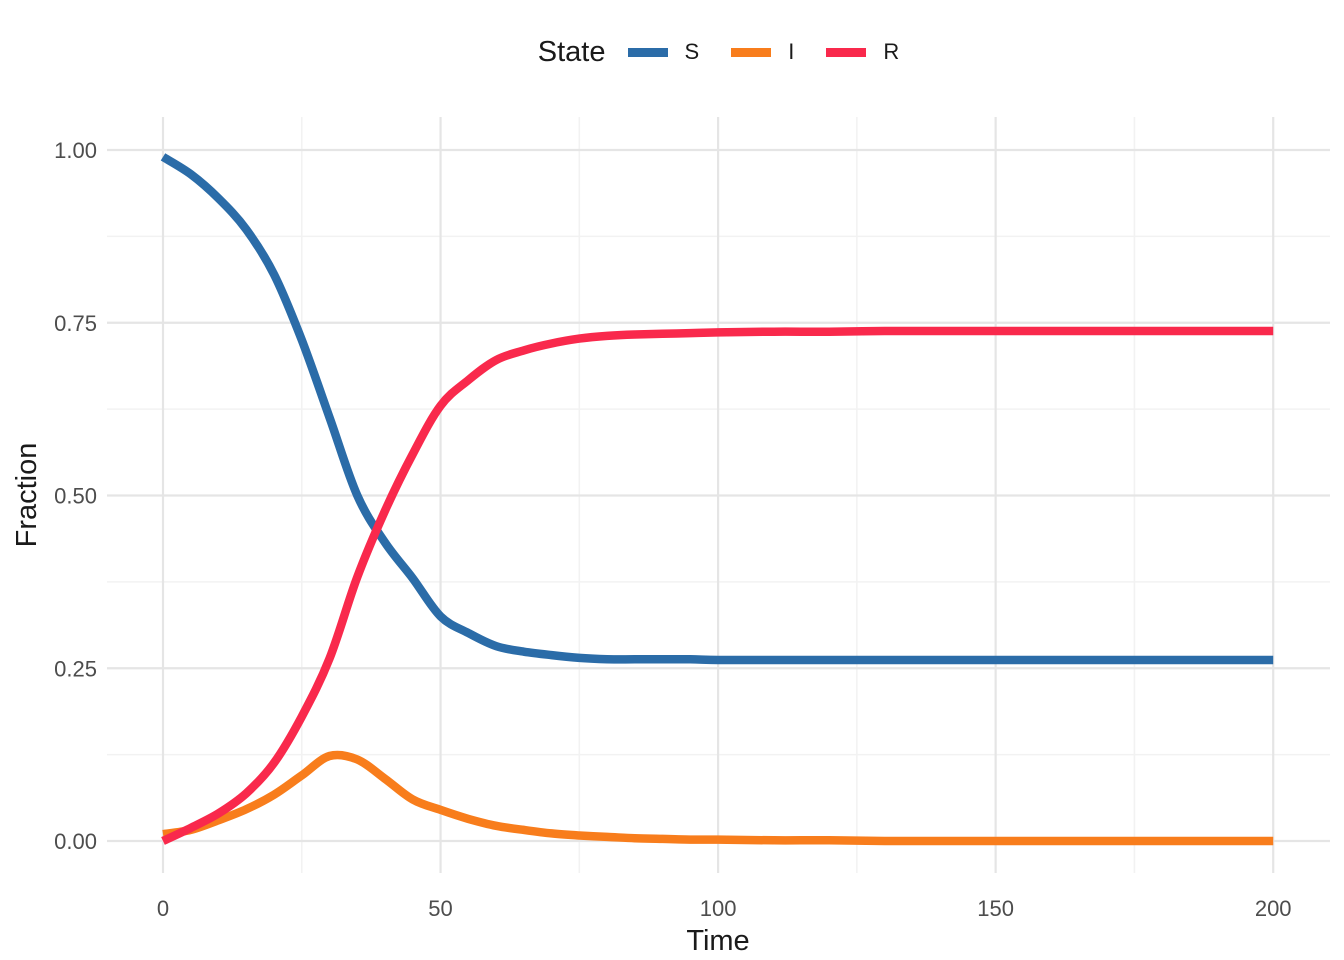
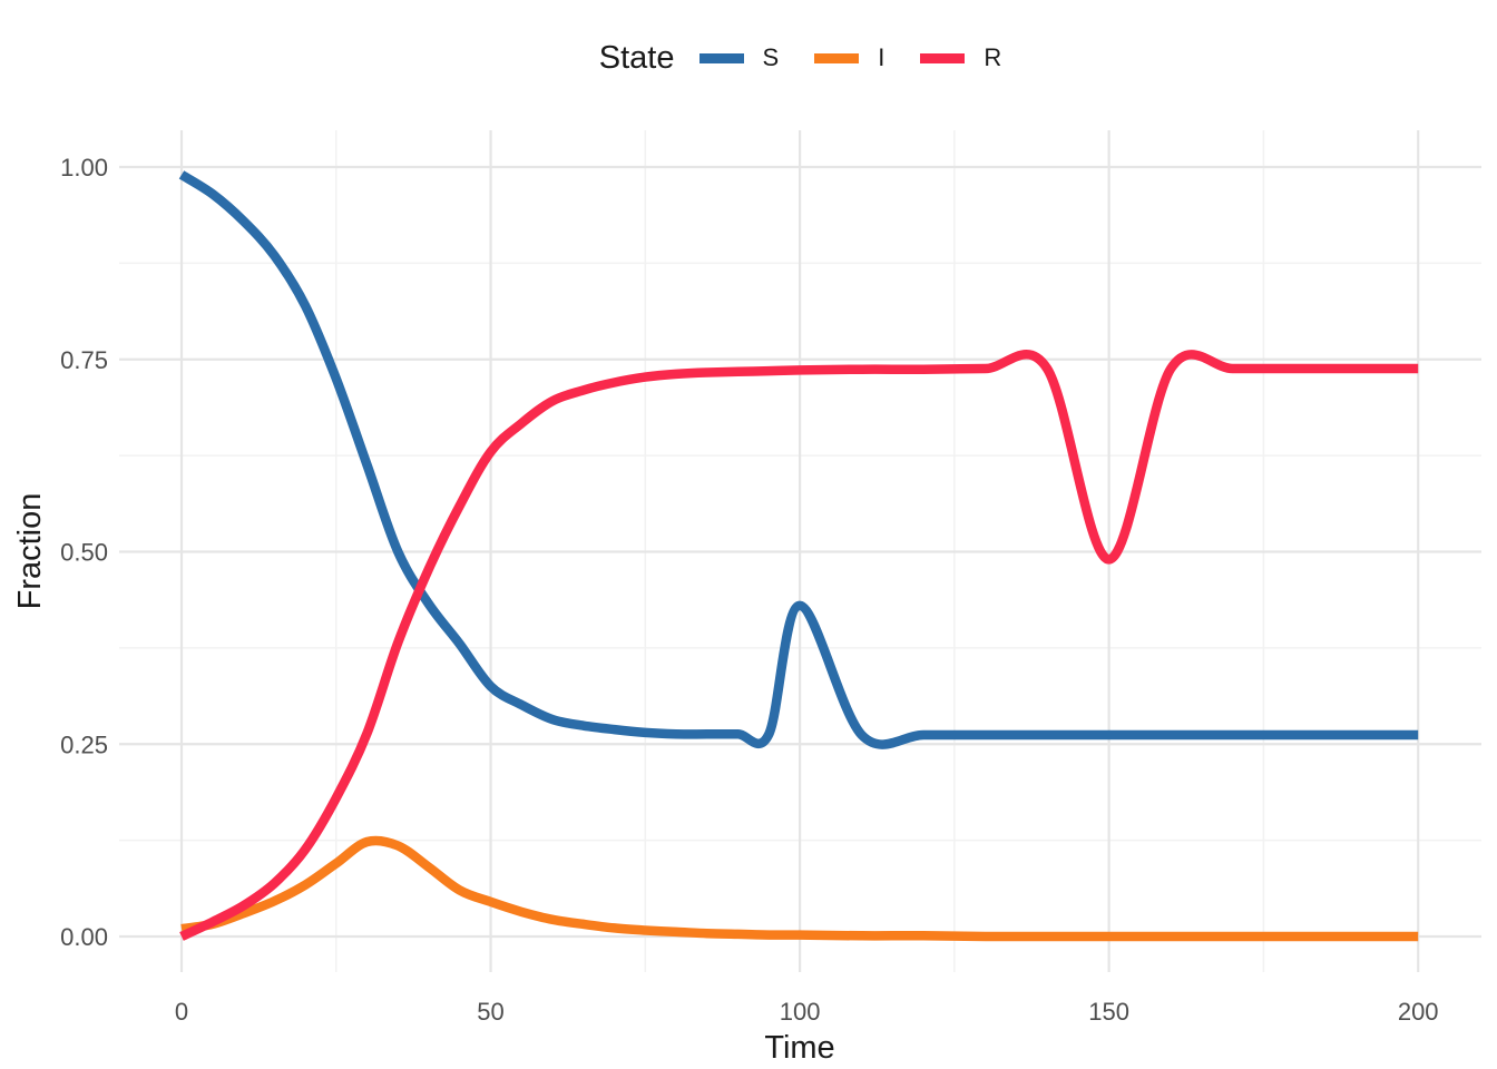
S/100: 0.26 -> 0.43
R/150: 0.74 -> 0.49
